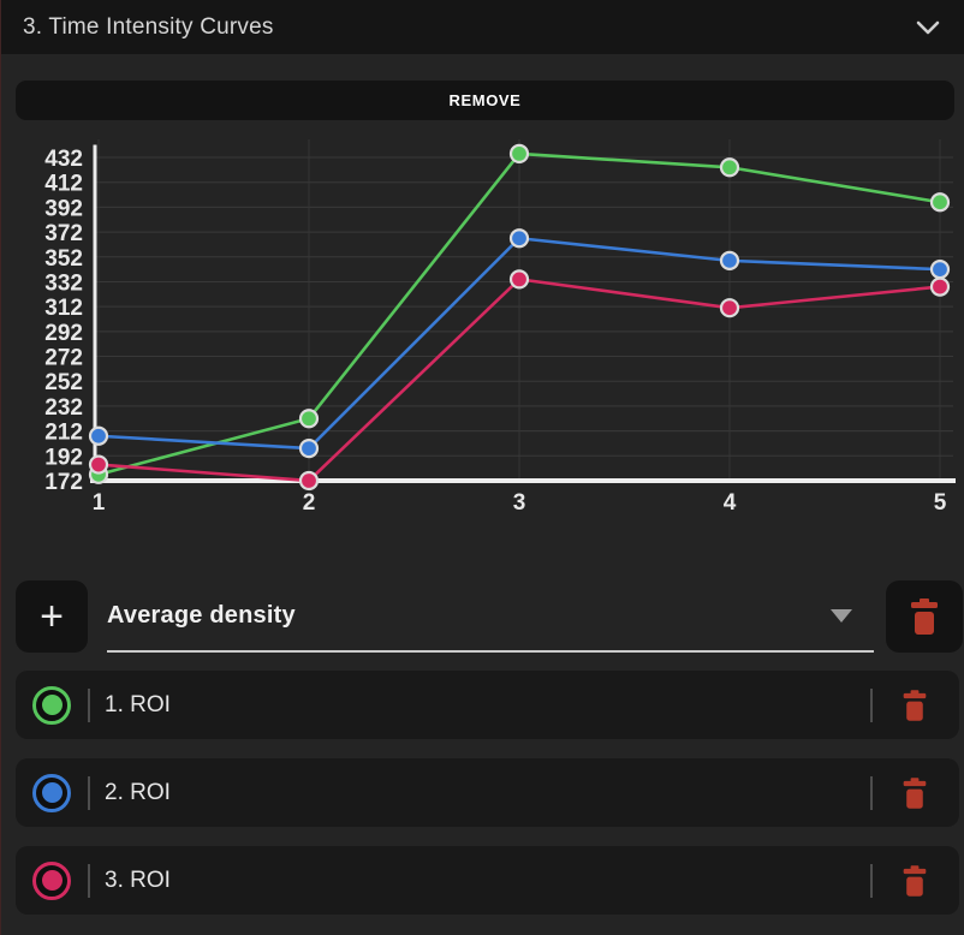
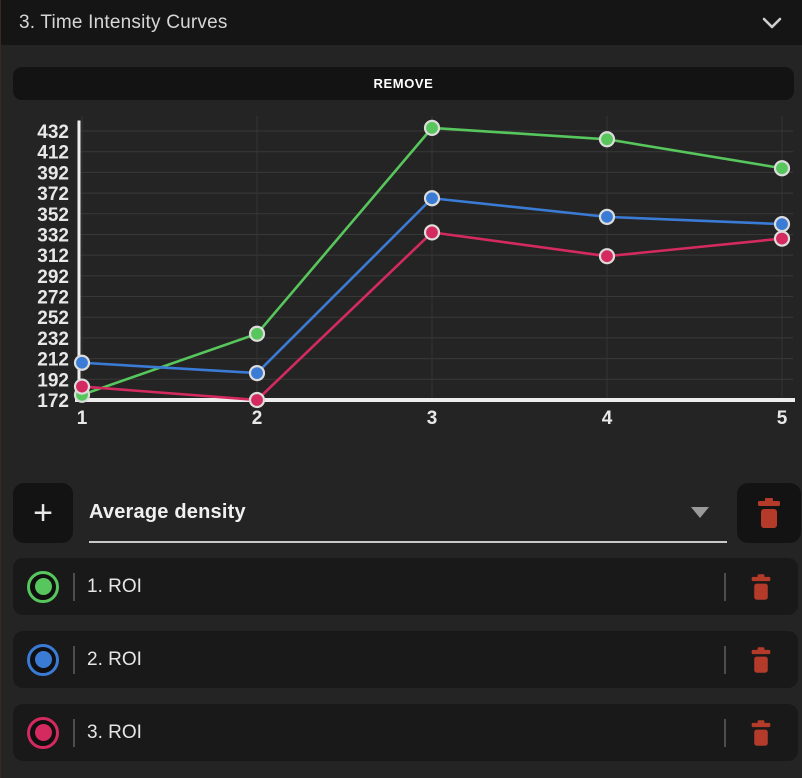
1. ROI/2: 222 -> 236
